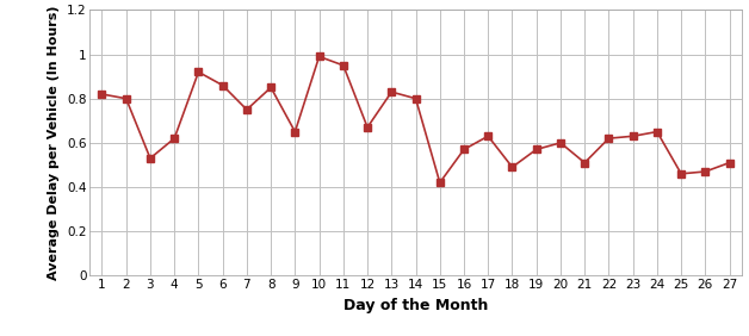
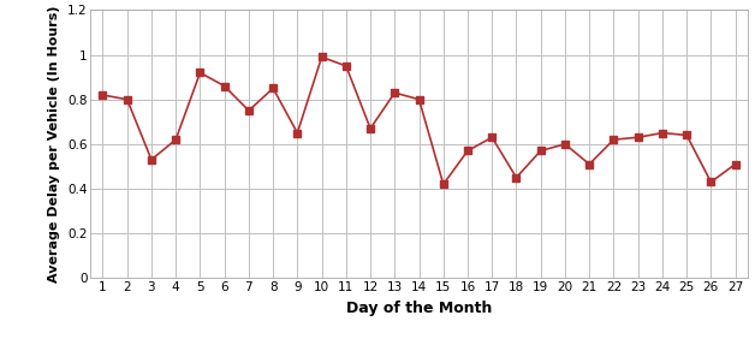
18: 0.49 -> 0.45
25: 0.46 -> 0.64
26: 0.47 -> 0.43
